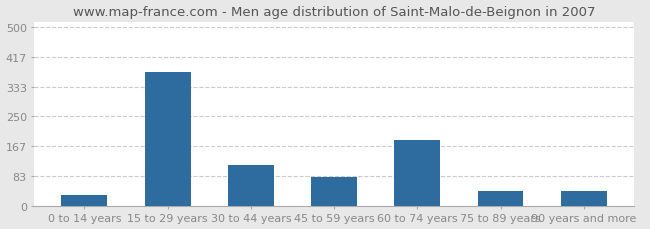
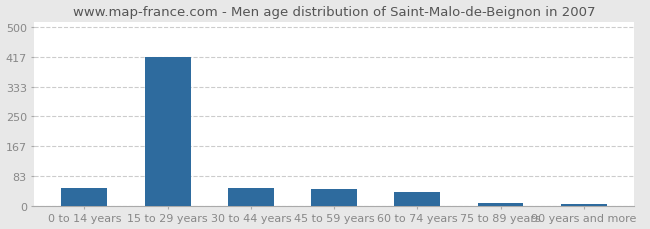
0 to 14 years: 30 -> 50
15 to 29 years: 375 -> 417
30 to 44 years: 115 -> 50
45 to 59 years: 80 -> 47
60 to 74 years: 185 -> 38
75 to 89 years: 40 -> 8
90 years and more: 40 -> 5
